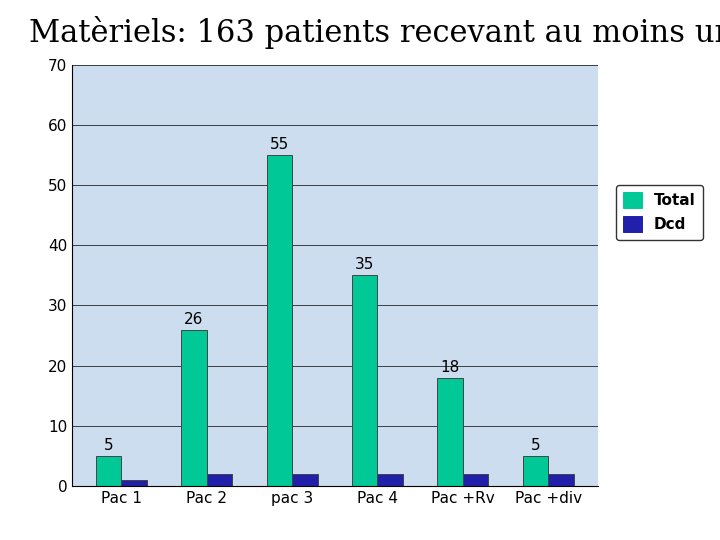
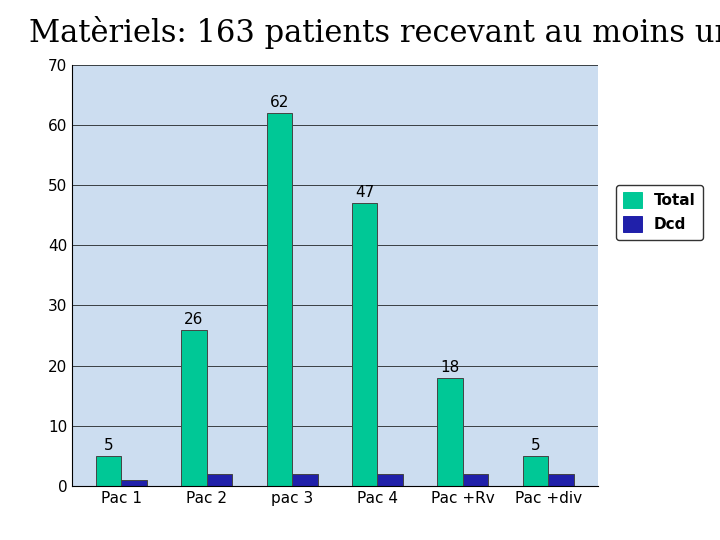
Total/pac 3: 55 -> 62
Total/Pac 4: 35 -> 47
